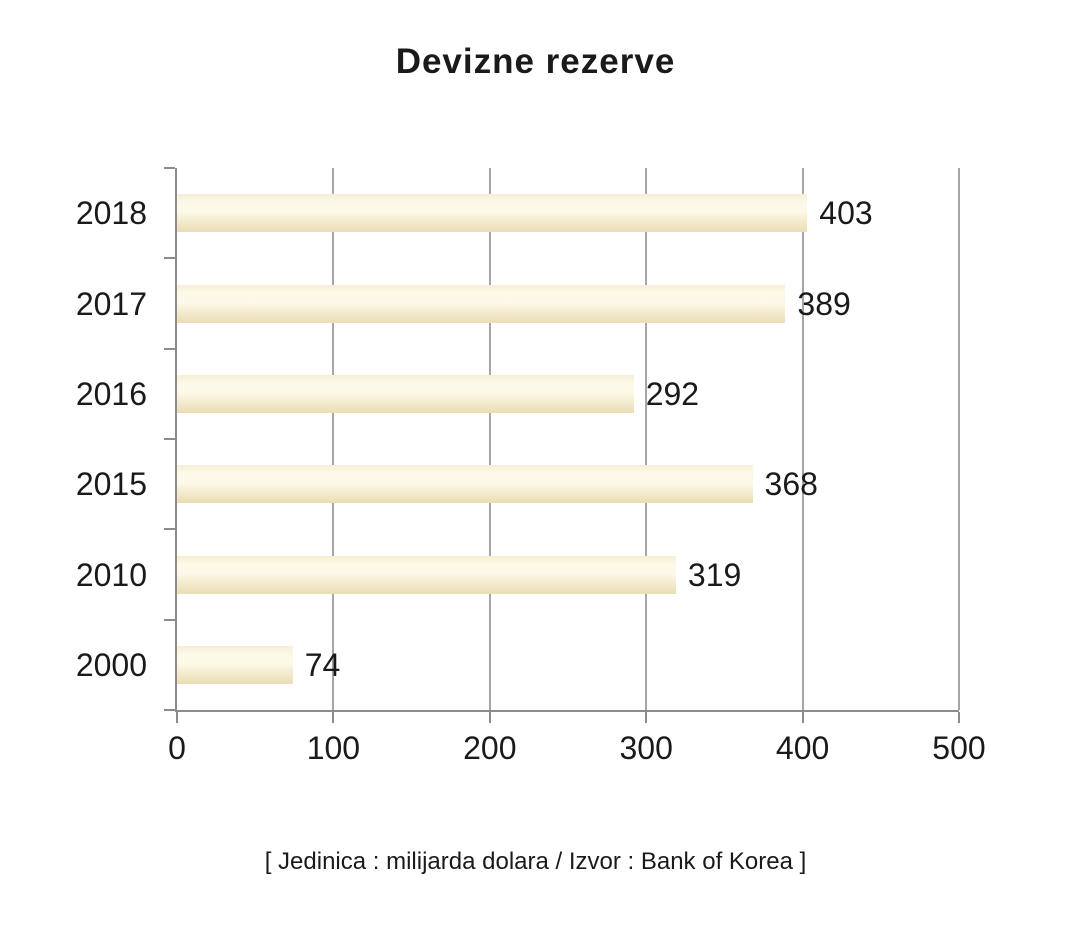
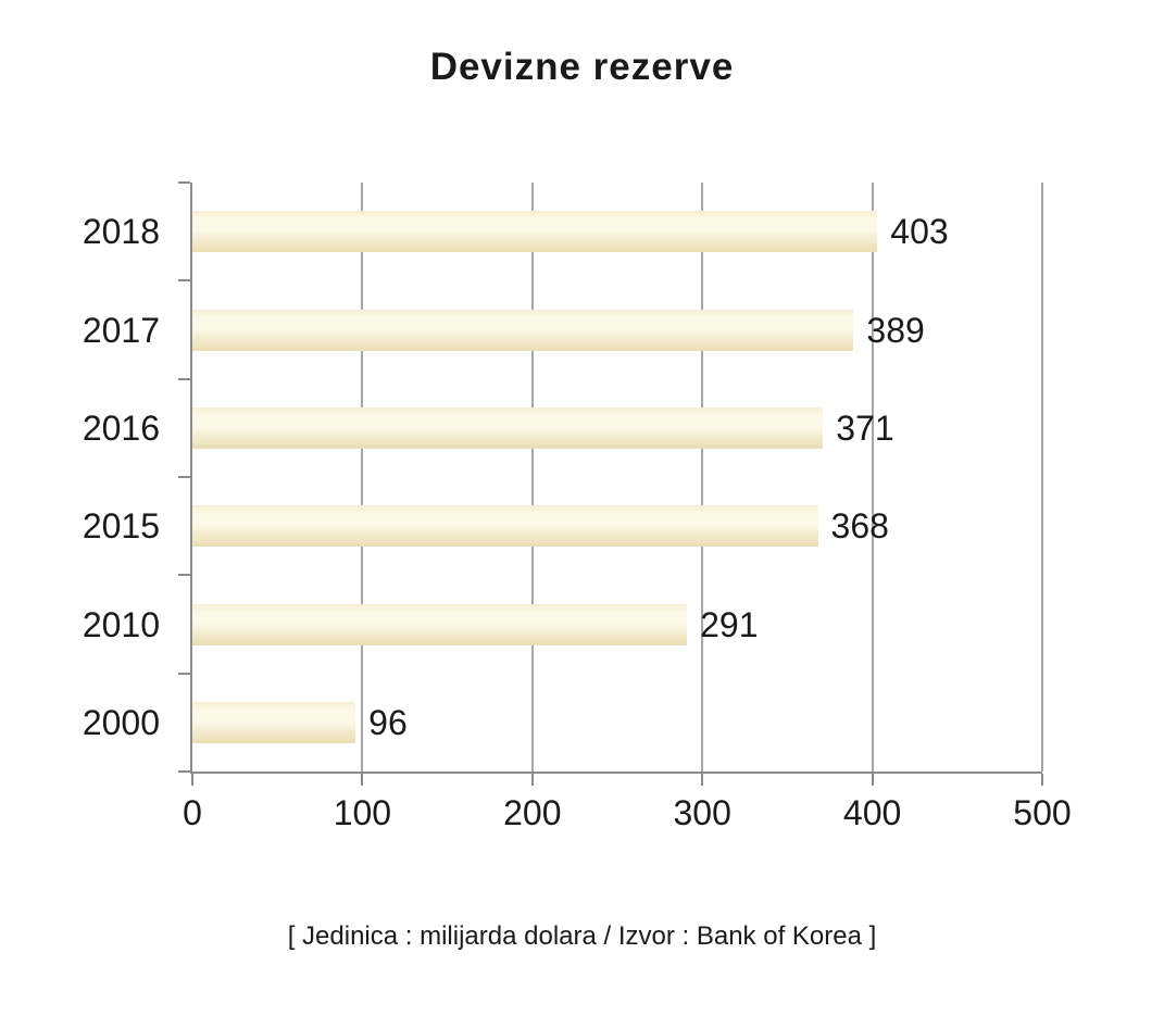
2016: 292 -> 371
2010: 319 -> 291
2000: 74 -> 96
